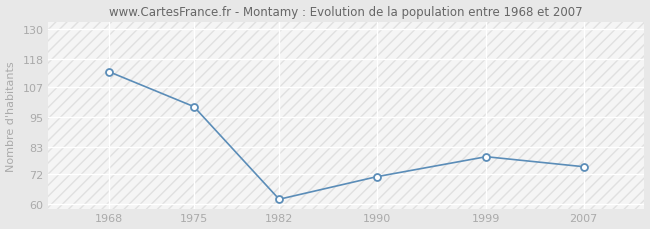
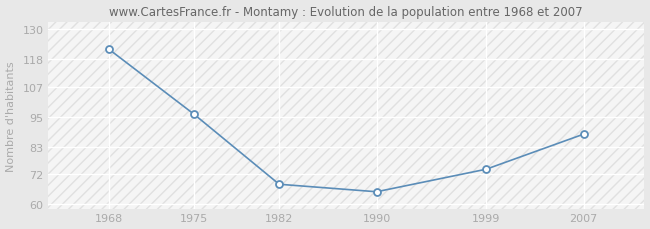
1968: 113 -> 122
1975: 99 -> 96
1982: 62 -> 68
1990: 71 -> 65
1999: 79 -> 74
2007: 75 -> 88
